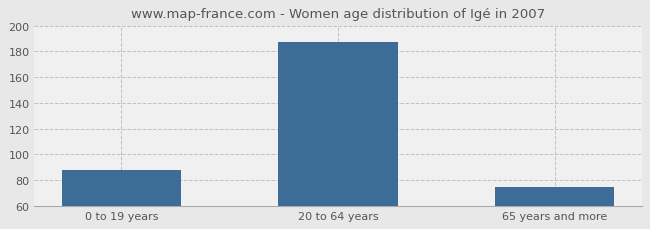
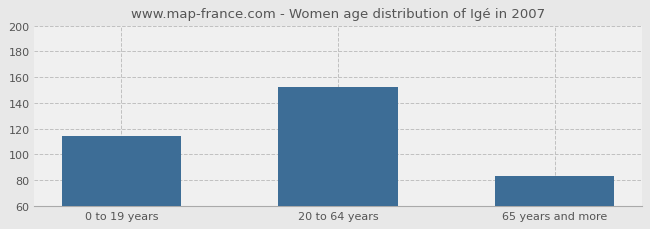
0 to 19 years: 88 -> 114
20 to 64 years: 187 -> 152
65 years and more: 75 -> 83
